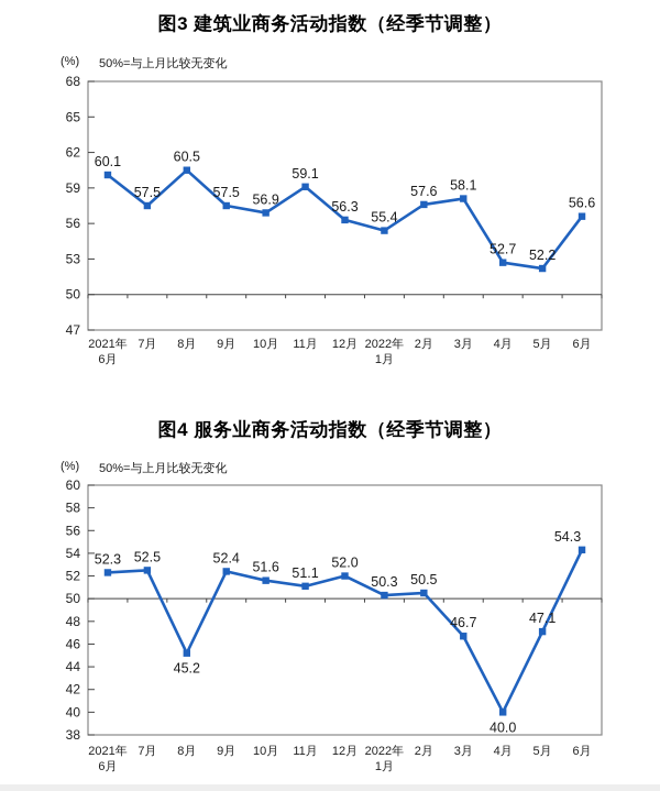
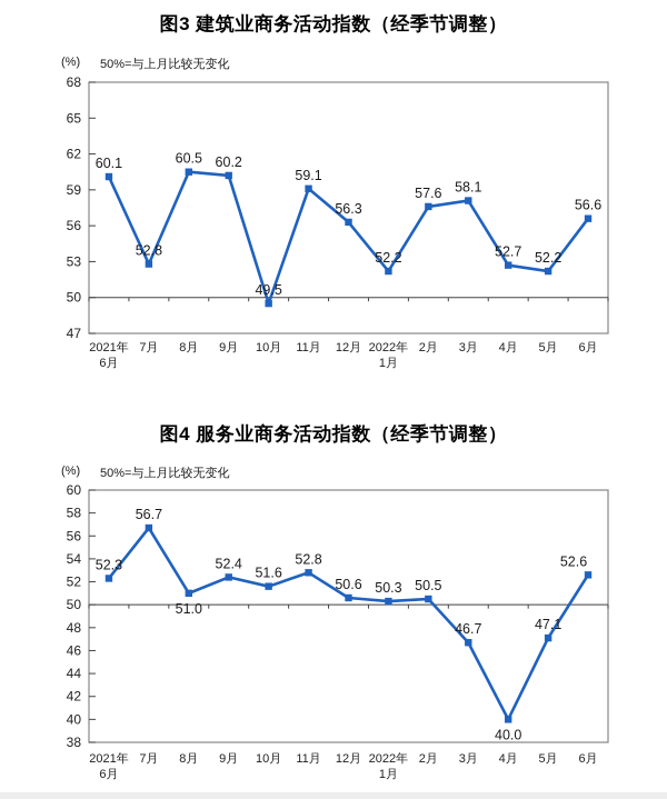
图3 建筑业商务活动指数（经季节调整）/7月: 57.5 -> 52.8
图3 建筑业商务活动指数（经季节调整）/9月: 57.5 -> 60.2
图3 建筑业商务活动指数（经季节调整）/10月: 56.9 -> 49.5
图3 建筑业商务活动指数（经季节调整）/2022年 1月: 55.4 -> 52.2
图4 服务业商务活动指数（经季节调整）/7月: 52.5 -> 56.7
图4 服务业商务活动指数（经季节调整）/8月: 45.2 -> 51.0
图4 服务业商务活动指数（经季节调整）/11月: 51.1 -> 52.8
图4 服务业商务活动指数（经季节调整）/12月: 52.0 -> 50.6
图4 服务业商务活动指数（经季节调整）/6月: 54.3 -> 52.6
